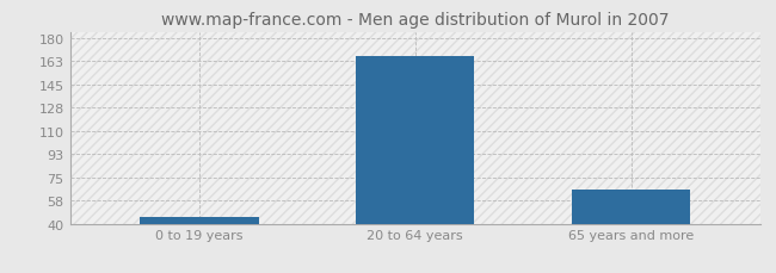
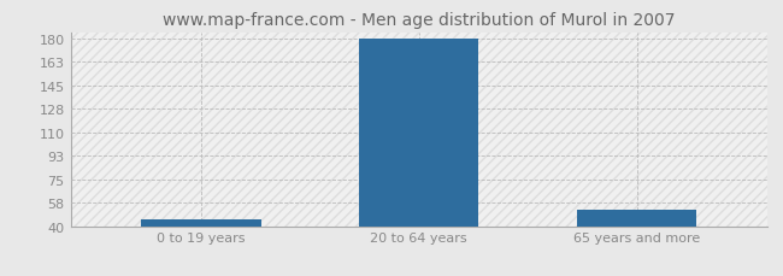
20 to 64 years: 167 -> 180
65 years and more: 66 -> 52
